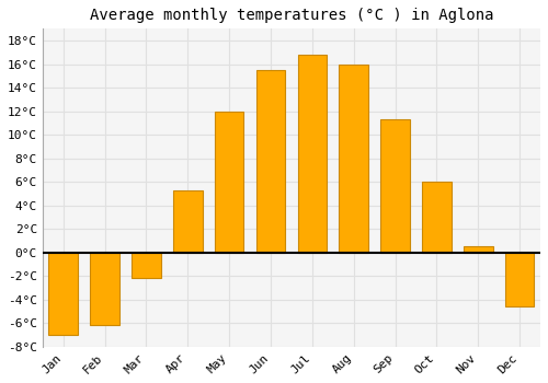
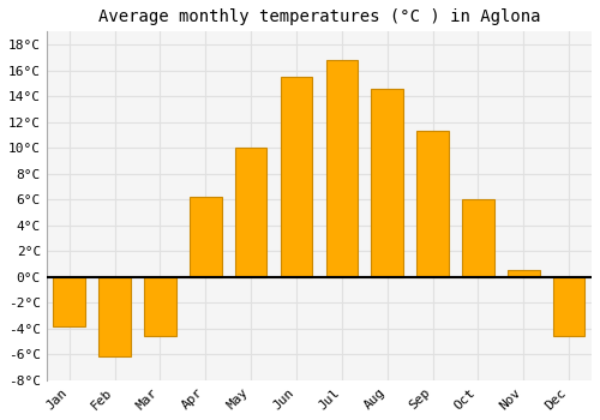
Jan: -7.0°C -> -3.8°C
Mar: -2.2°C -> -4.6°C
Apr: 5.3°C -> 6.2°C
May: 12.0°C -> 10.0°C
Aug: 16.0°C -> 14.6°C
